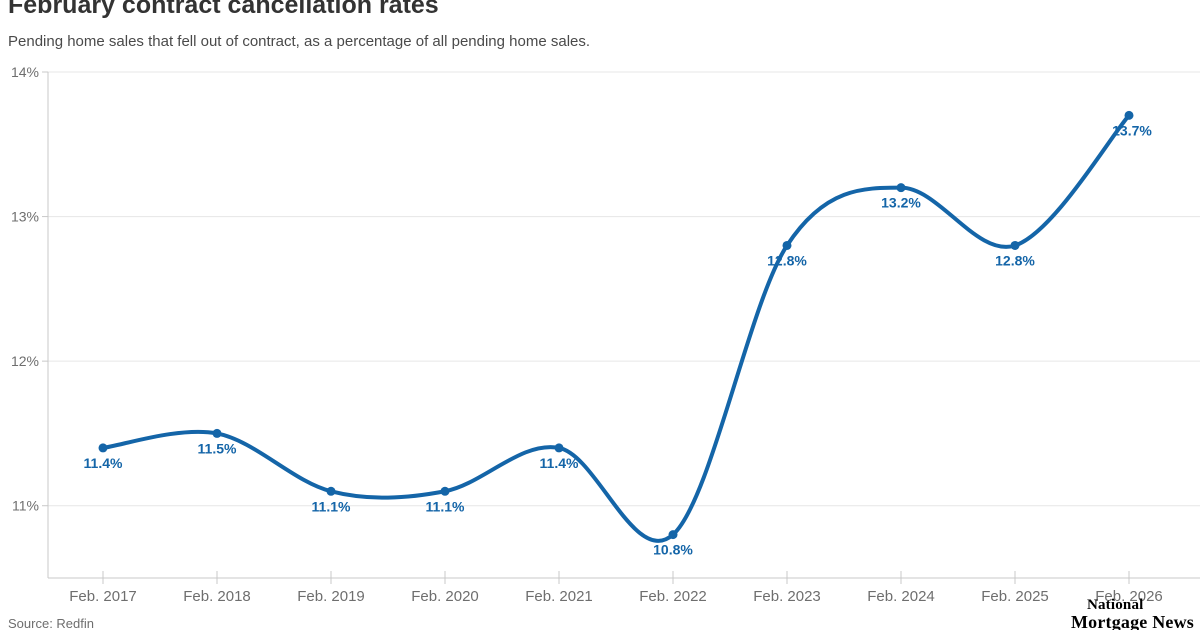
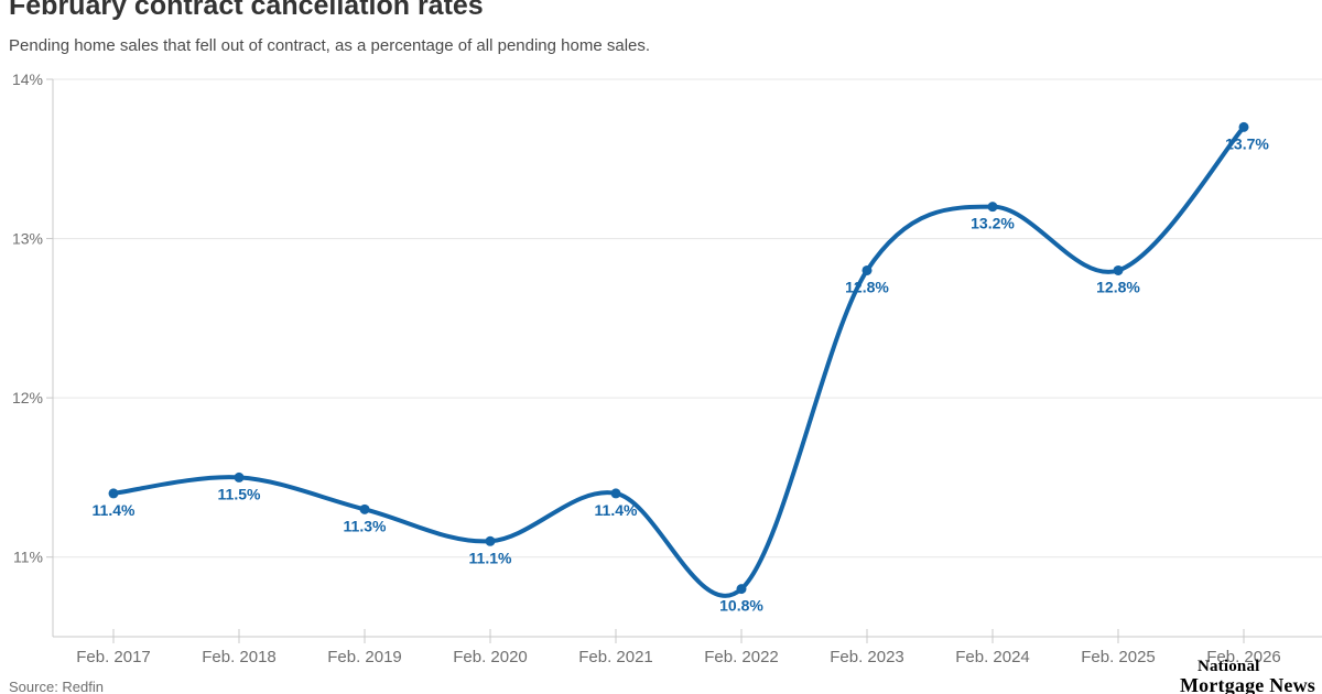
Feb. 2019: 11.1% -> 11.3%
